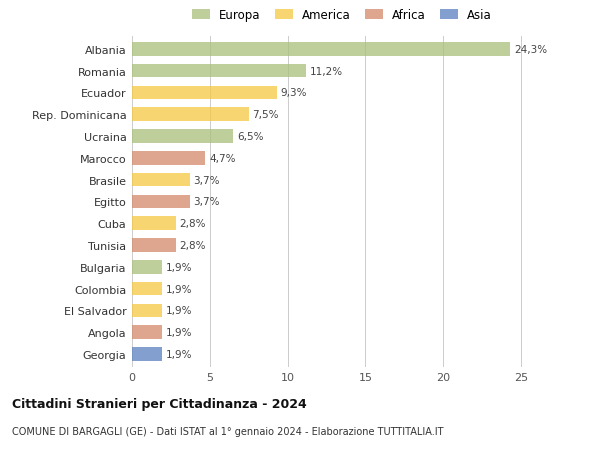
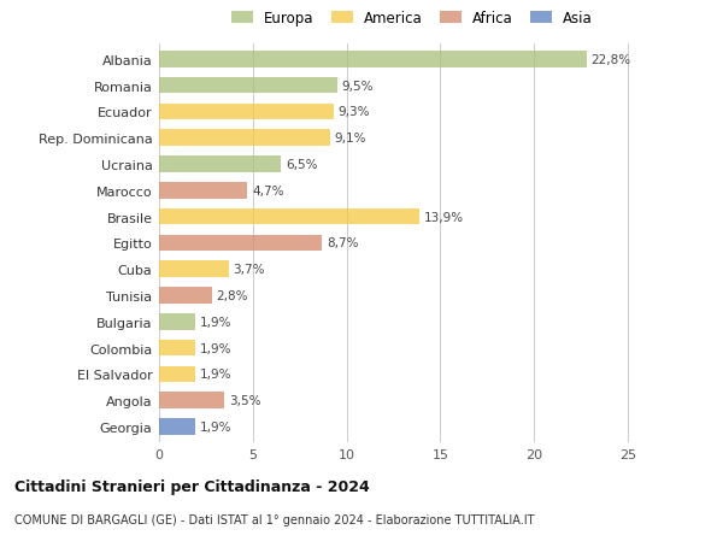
Albania: 24,3% -> 22,8%
Romania: 11,2% -> 9,5%
Rep. Dominicana: 7,5% -> 9,1%
Brasile: 3,7% -> 13,9%
Egitto: 3,7% -> 8,7%
Cuba: 2,8% -> 3,7%
Angola: 1,9% -> 3,5%
